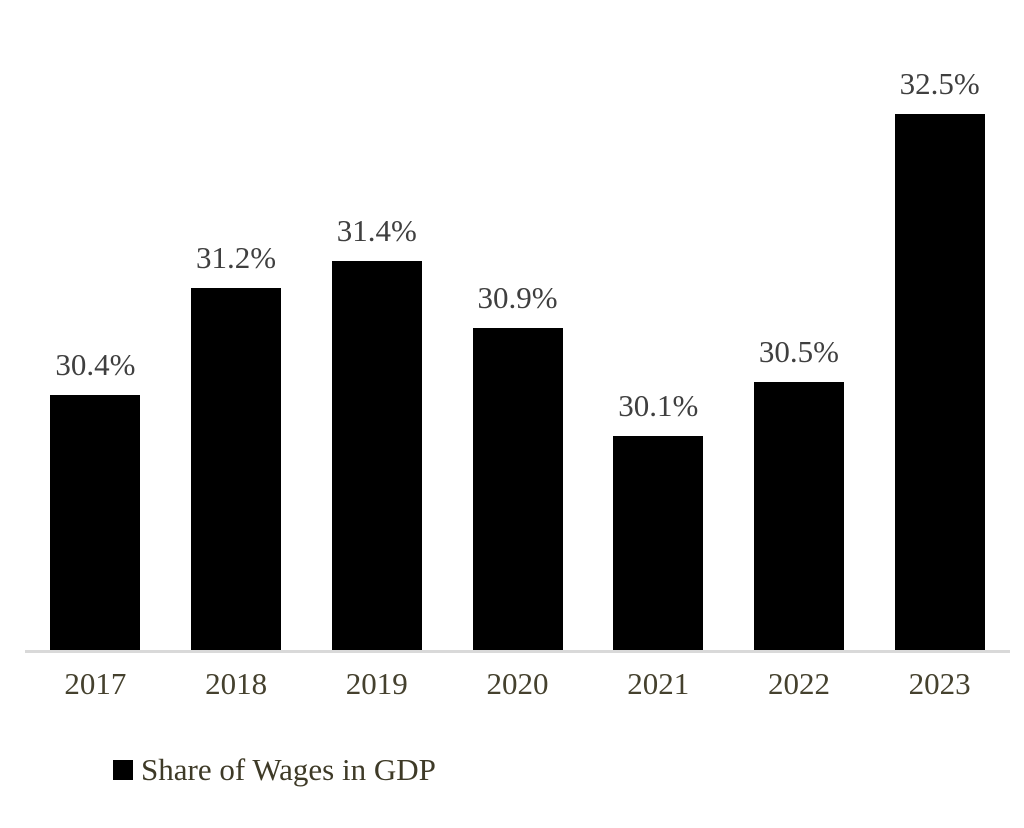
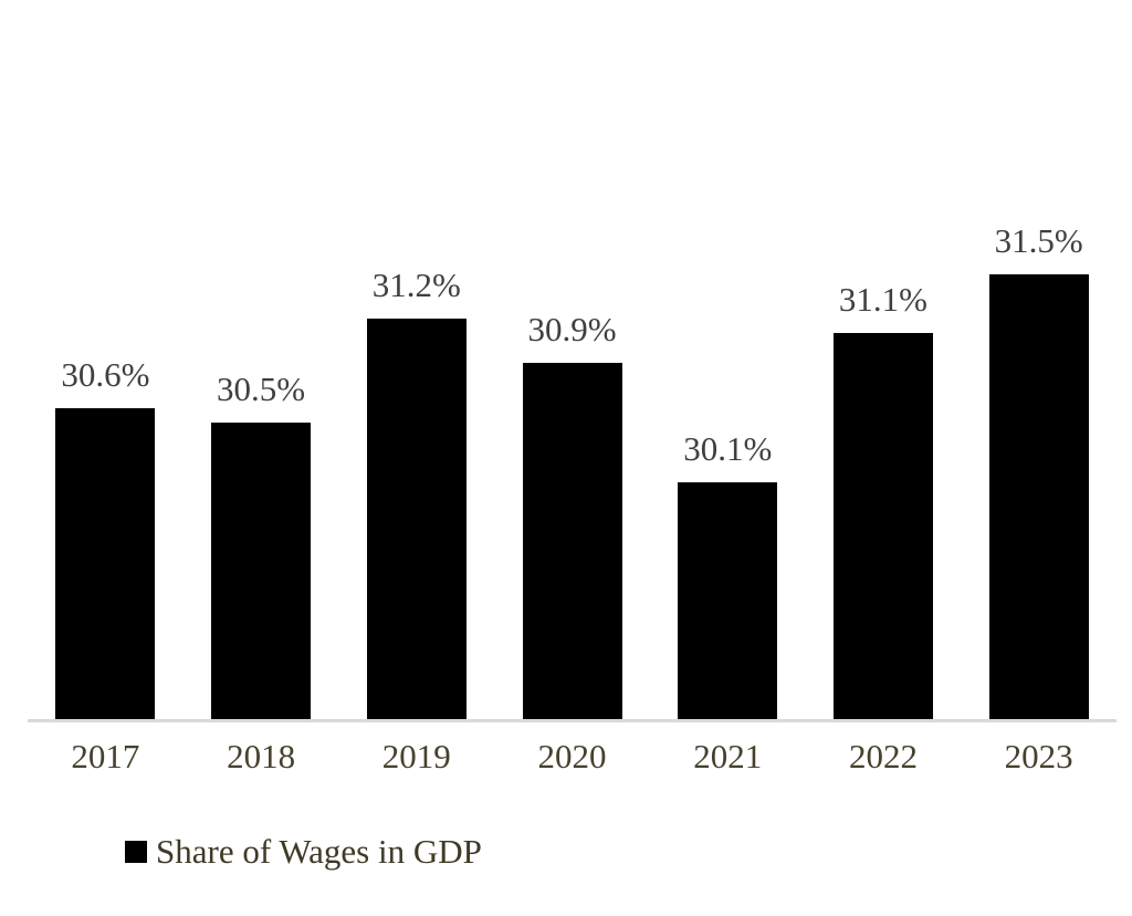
2017: 30.4% -> 30.6%
2018: 31.2% -> 30.5%
2019: 31.4% -> 31.2%
2022: 30.5% -> 31.1%
2023: 32.5% -> 31.5%
